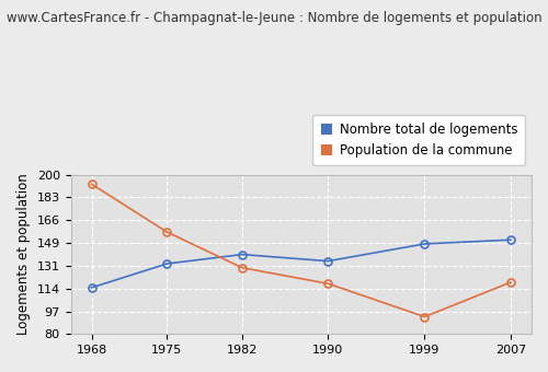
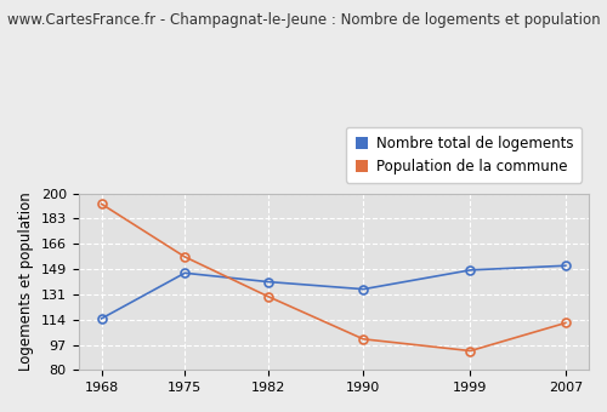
Nombre total de logements/1975: 133 -> 146
Population de la commune/1990: 118 -> 101
Population de la commune/2007: 119 -> 112
